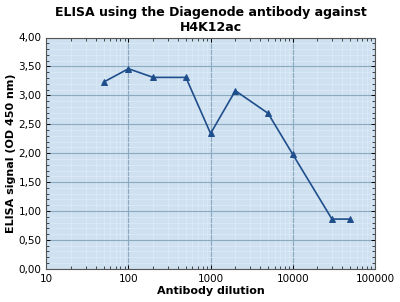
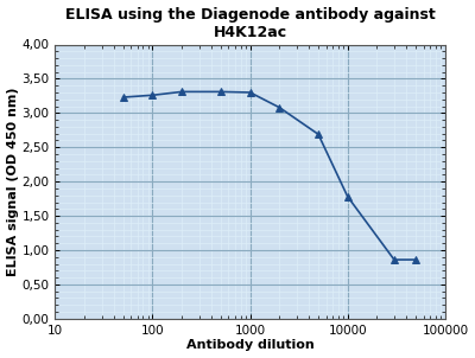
100: 3,46 -> 3,26
1000: 2,34 -> 3,30
10000: 1,98 -> 1,78
